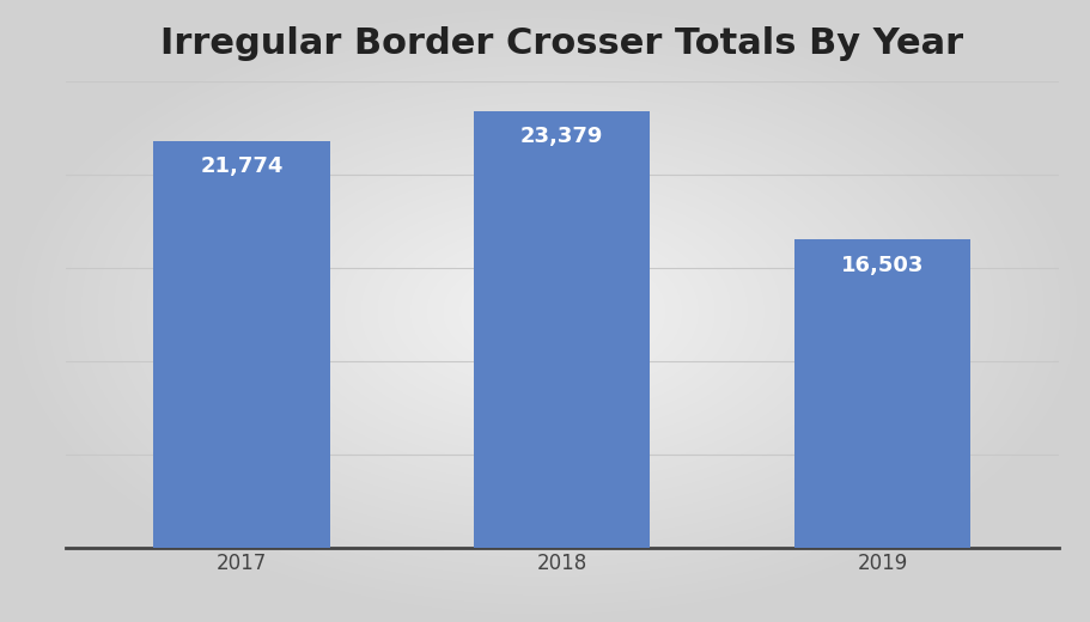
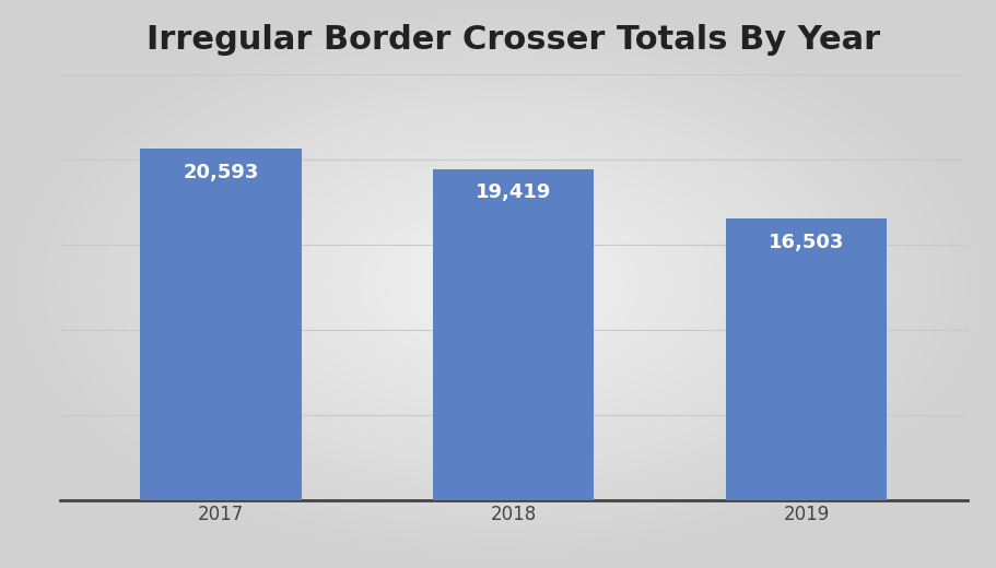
2017: 21,774 -> 20,593
2018: 23,379 -> 19,419
